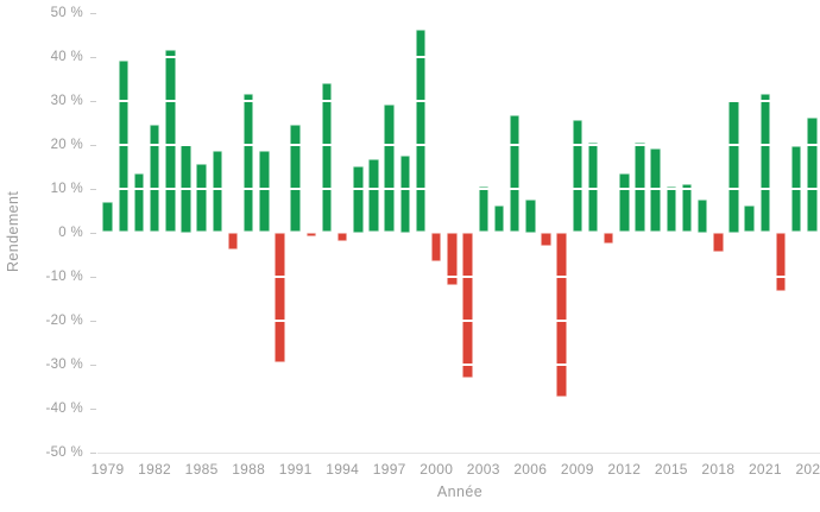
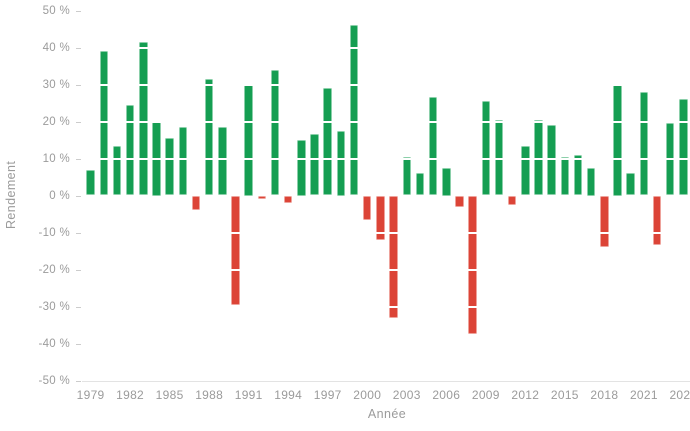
1991: 24% -> 30%
2018: -4% -> -14%
2021: 32% -> 28%
